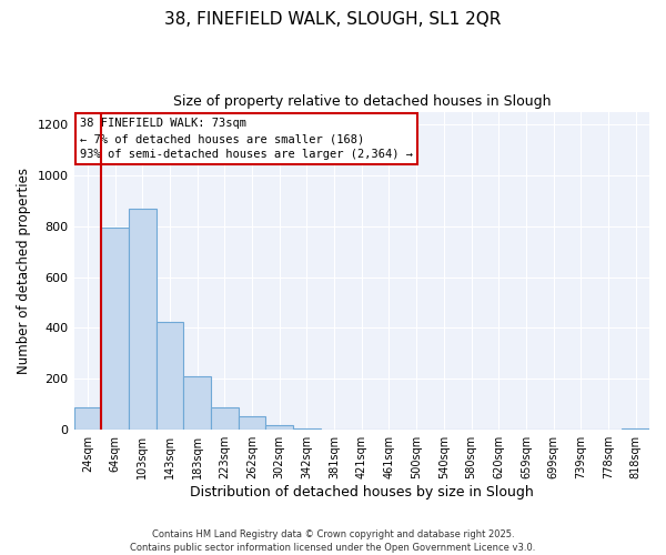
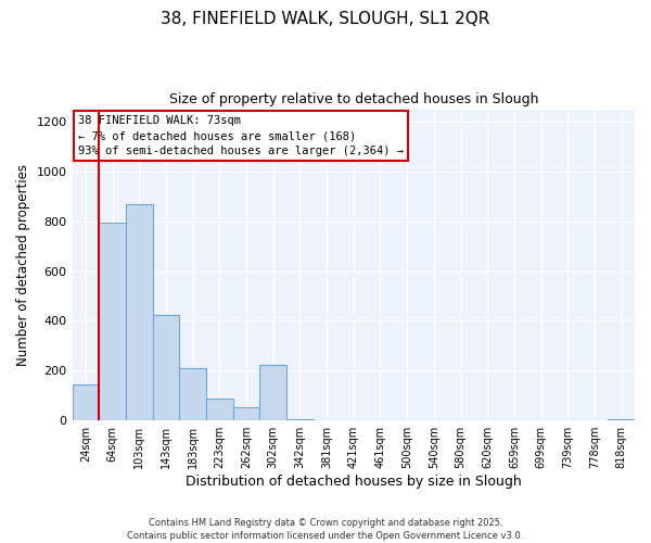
24sqm: 90 -> 145
302sqm: 20 -> 225
